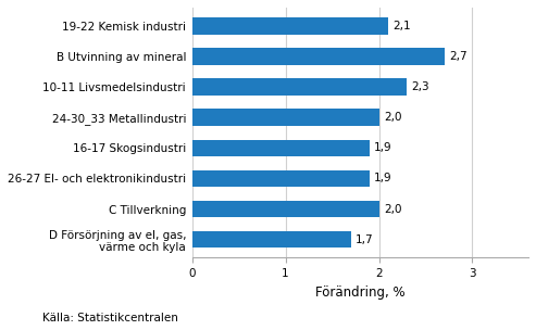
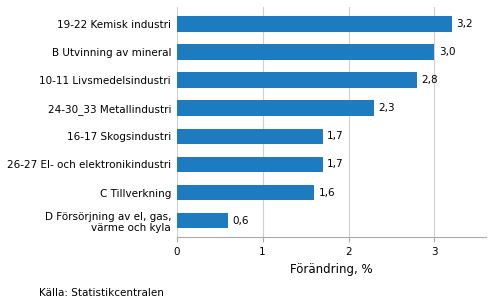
19-22 Kemisk industri: 2,1 -> 3,2
B Utvinning av mineral: 2,7 -> 3,0
10-11 Livsmedelsindustri: 2,3 -> 2,8
24-30_33 Metallindustri: 2,0 -> 2,3
16-17 Skogsindustri: 1,9 -> 1,7
26-27 El- och elektronikindustri: 1,9 -> 1,7
C Tillverkning: 2,0 -> 1,6
D Försörjning av el, gas, värme och kyla: 1,7 -> 0,6
